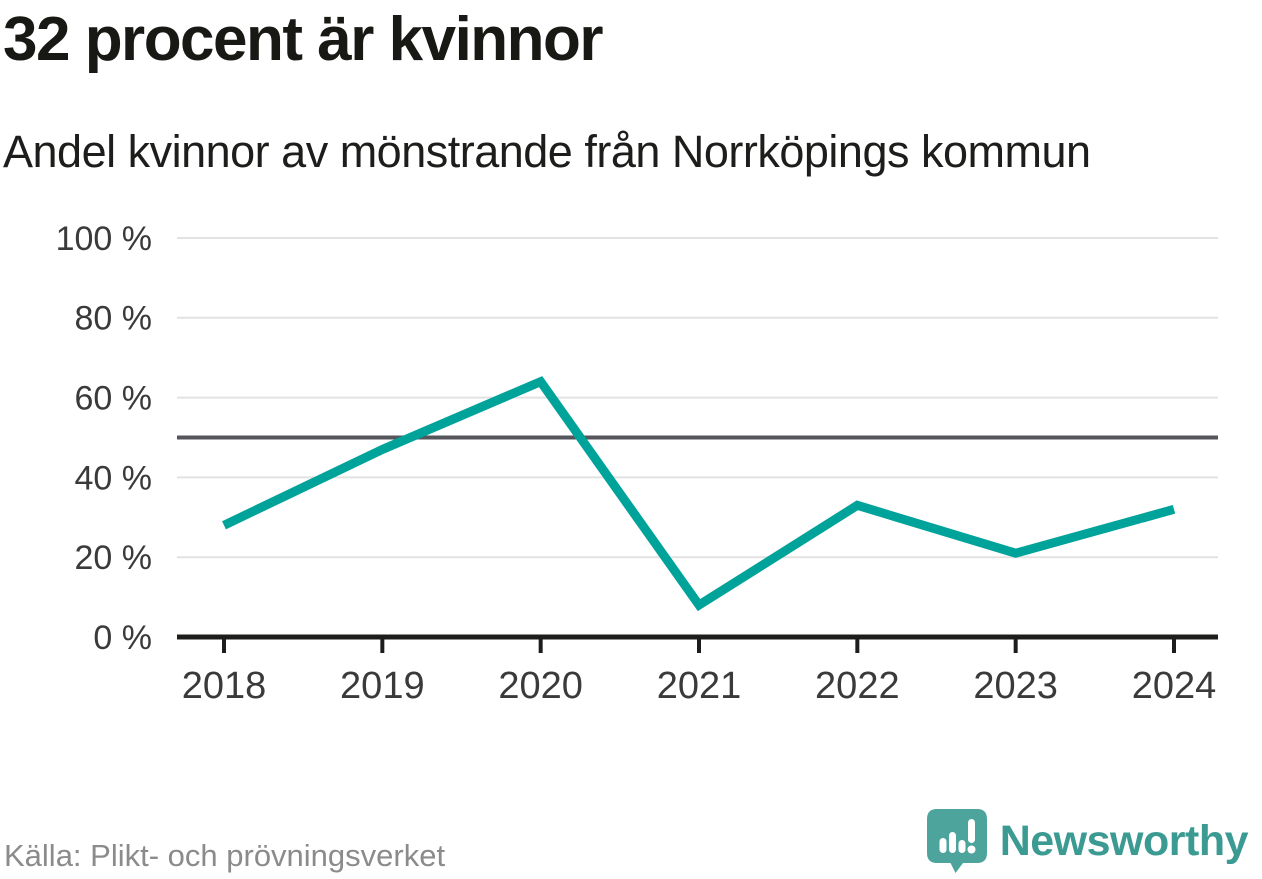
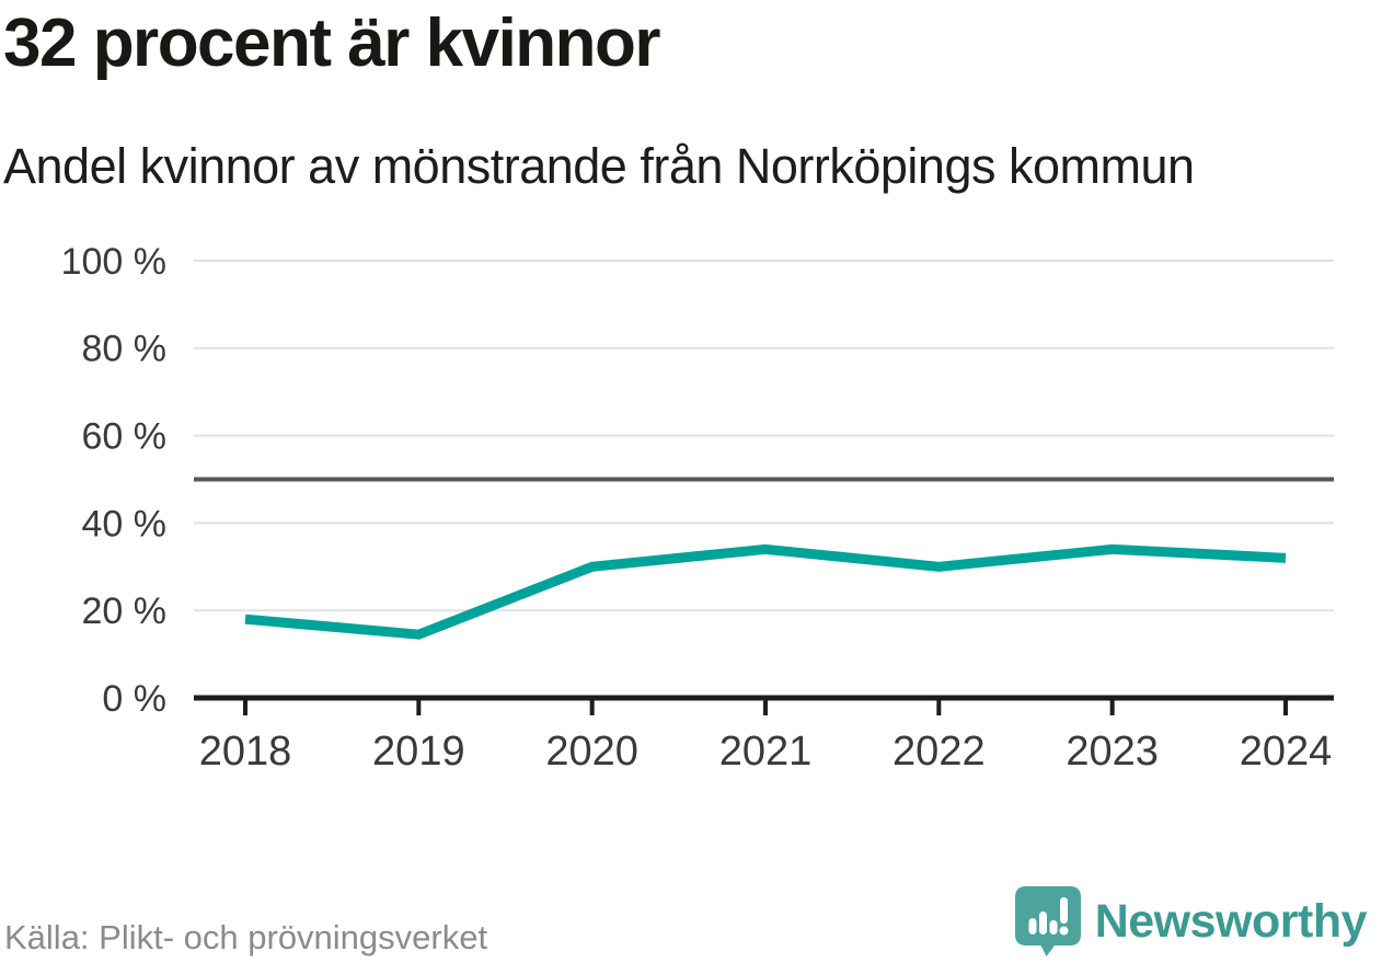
2018: 28% -> 18%
2019: 47% -> 14%
2020: 64% -> 30%
2021: 8% -> 34%
2022: 33% -> 30%
2023: 21% -> 34%
